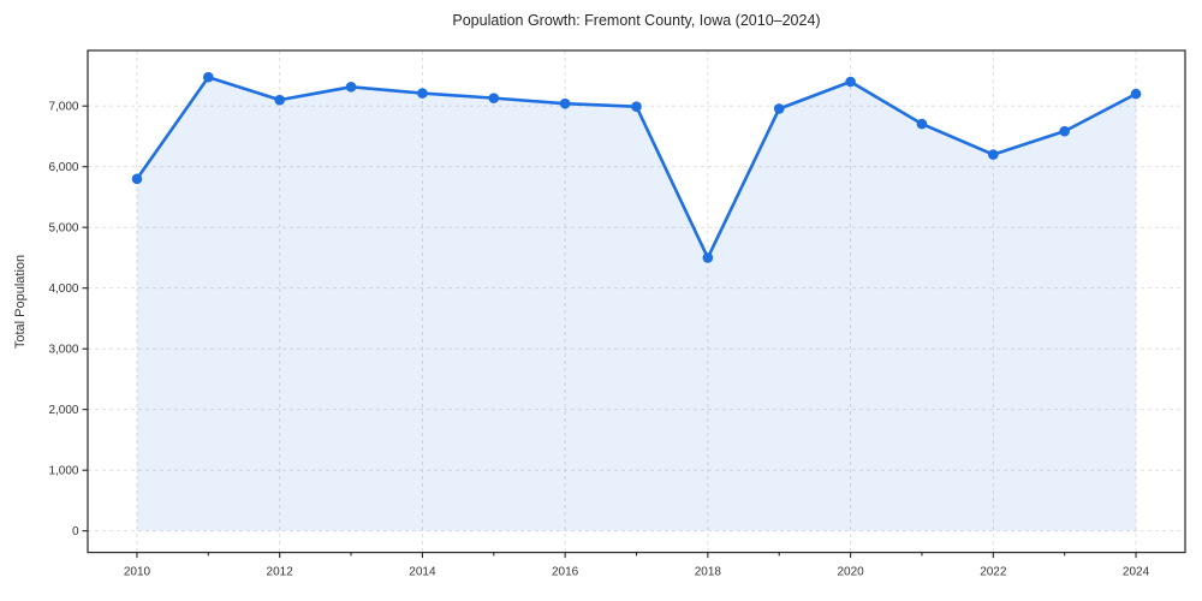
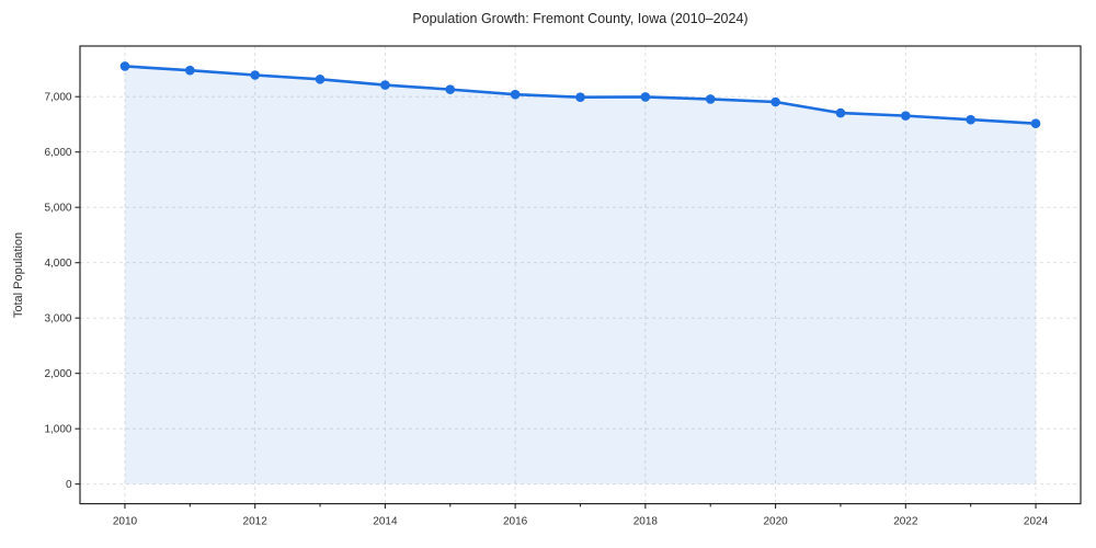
2010: 5800 -> 7600
2012: 7100 -> 7400
2018: 4500 -> 7000
2020: 7400 -> 6900
2022: 6200 -> 6700
2024: 7200 -> 6500
